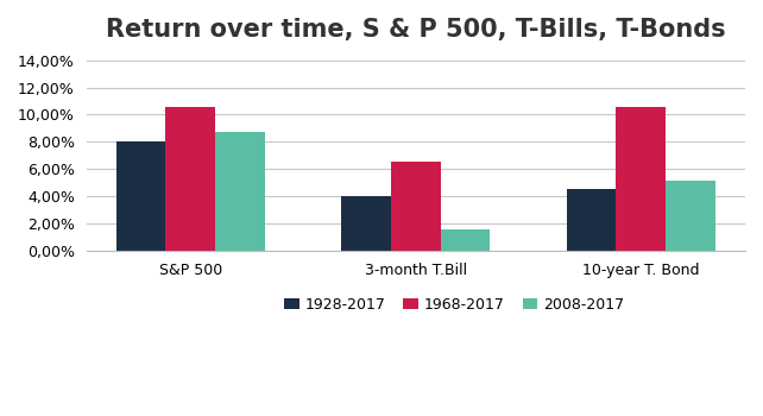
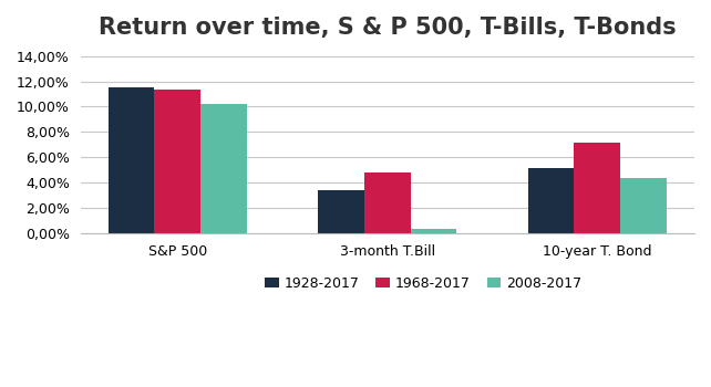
1928-2017/S&P 500: 8,0% -> 11,6%
1968-2017/S&P 500: 10,6% -> 11,4%
2008-2017/S&P 500: 8,7% -> 10,2%
1928-2017/3-month T.Bill: 4,0% -> 3,4%
1968-2017/3-month T.Bill: 6,5% -> 4,8%
2008-2017/3-month T.Bill: 1,6% -> 0,4%
1928-2017/10-year T. Bond: 4,5% -> 5,1%
1968-2017/10-year T. Bond: 10,6% -> 7,1%
2008-2017/10-year T. Bond: 5,1% -> 4,4%
